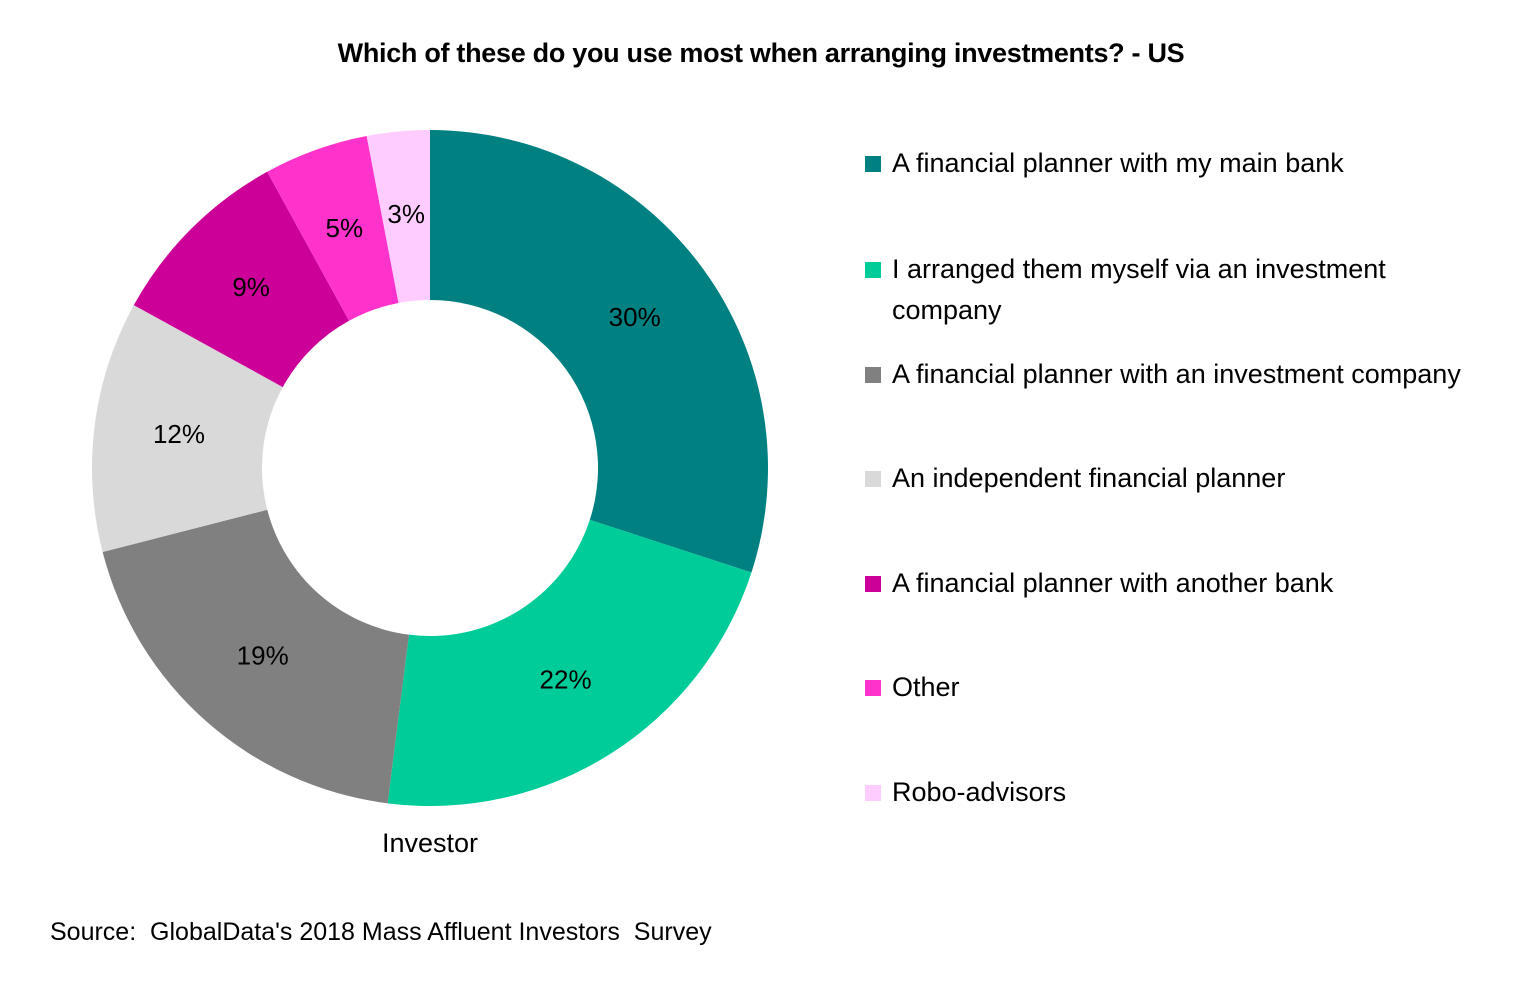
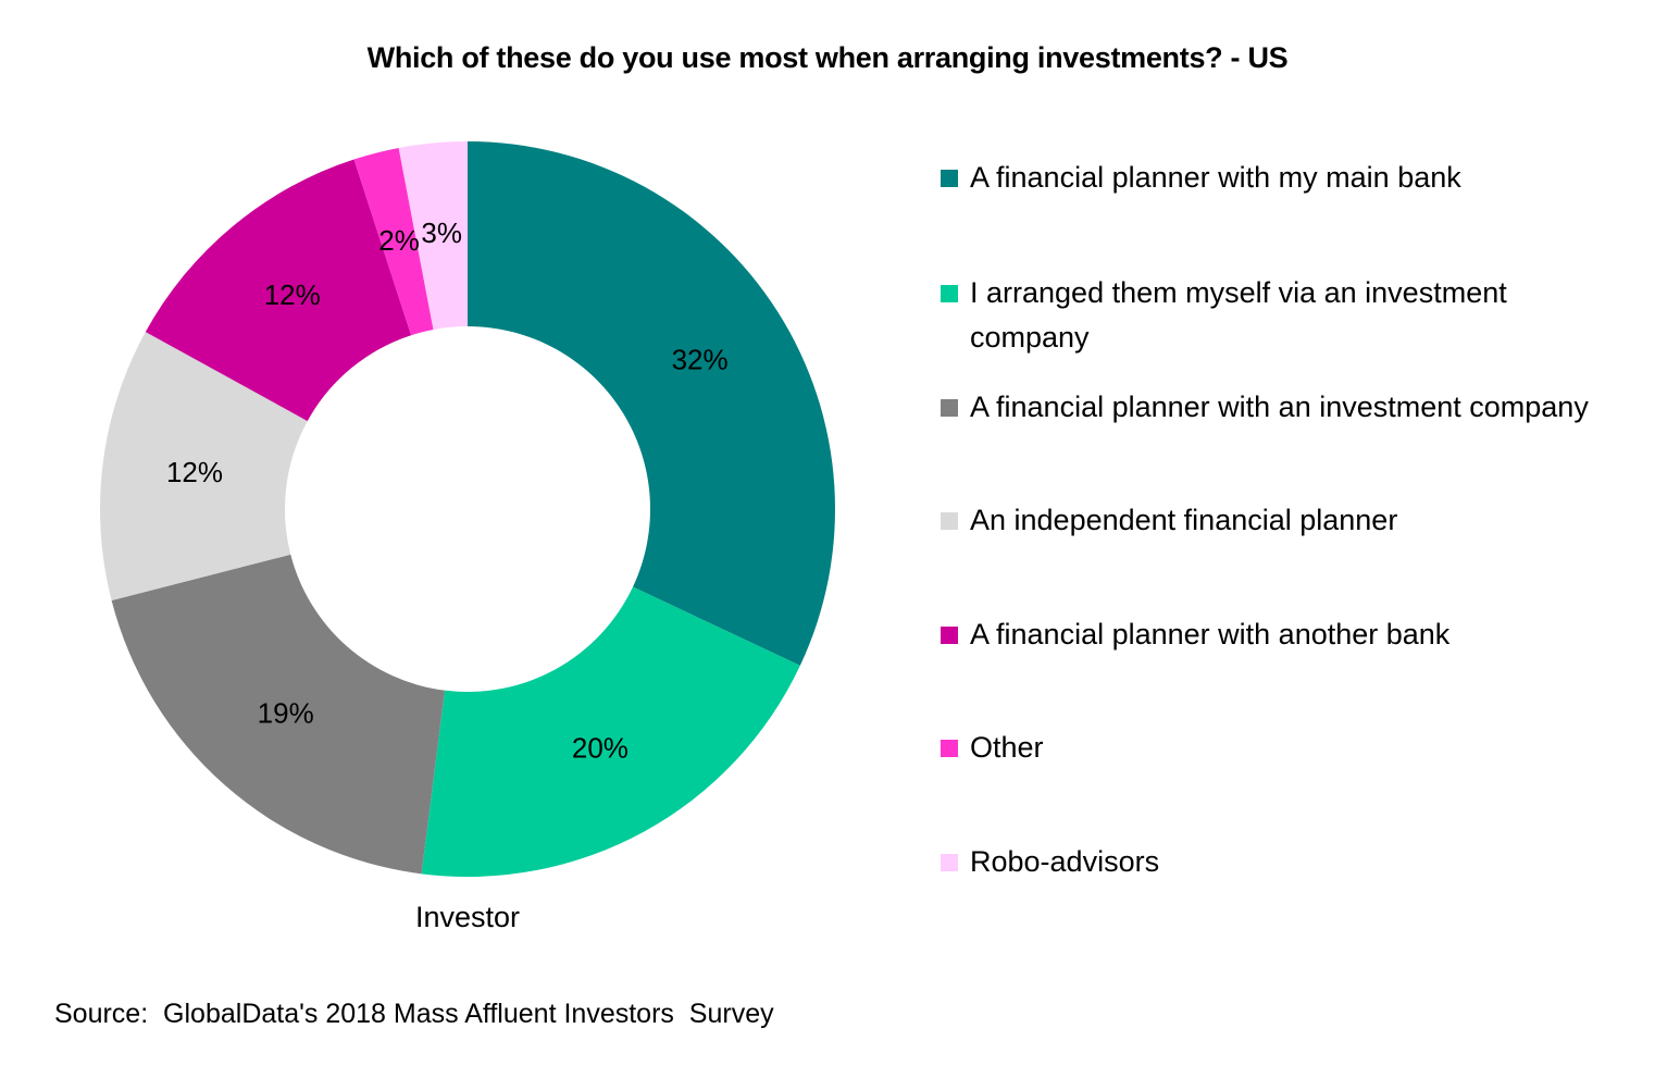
A financial planner with my main bank: 30% -> 32%
I arranged them myself via an investment company: 22% -> 20%
A financial planner with another bank: 9% -> 12%
Other: 5% -> 2%
